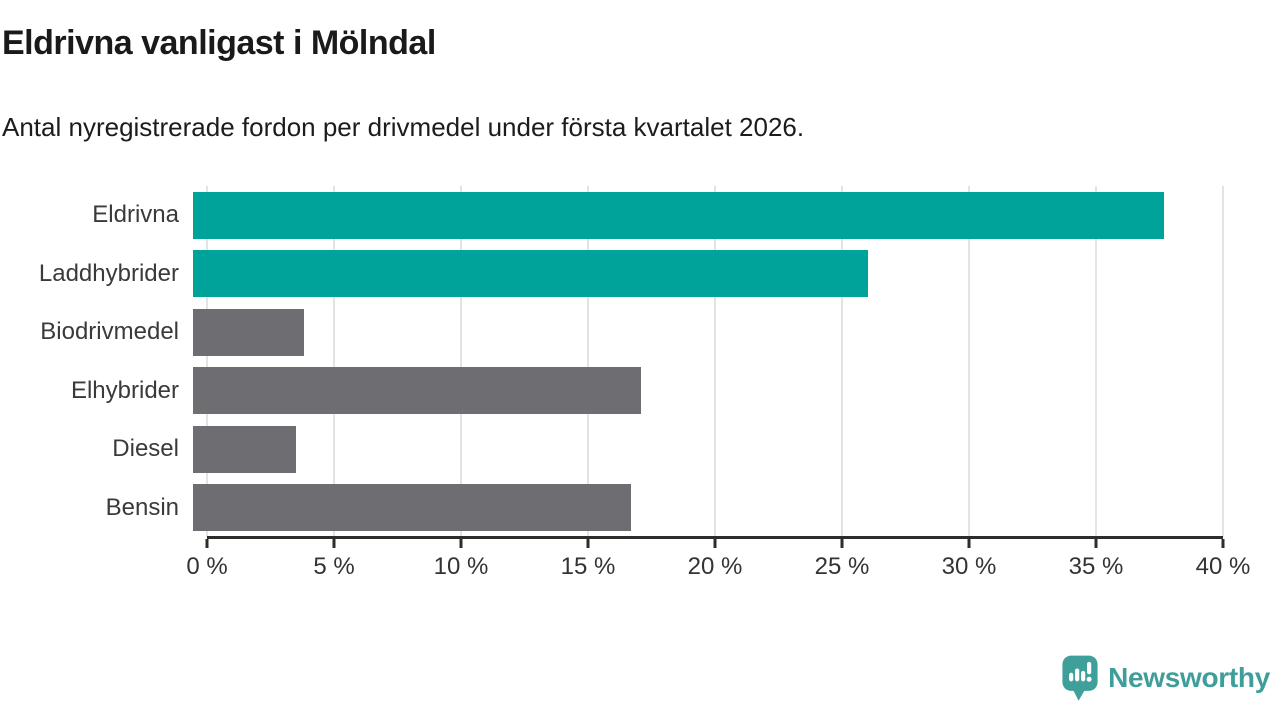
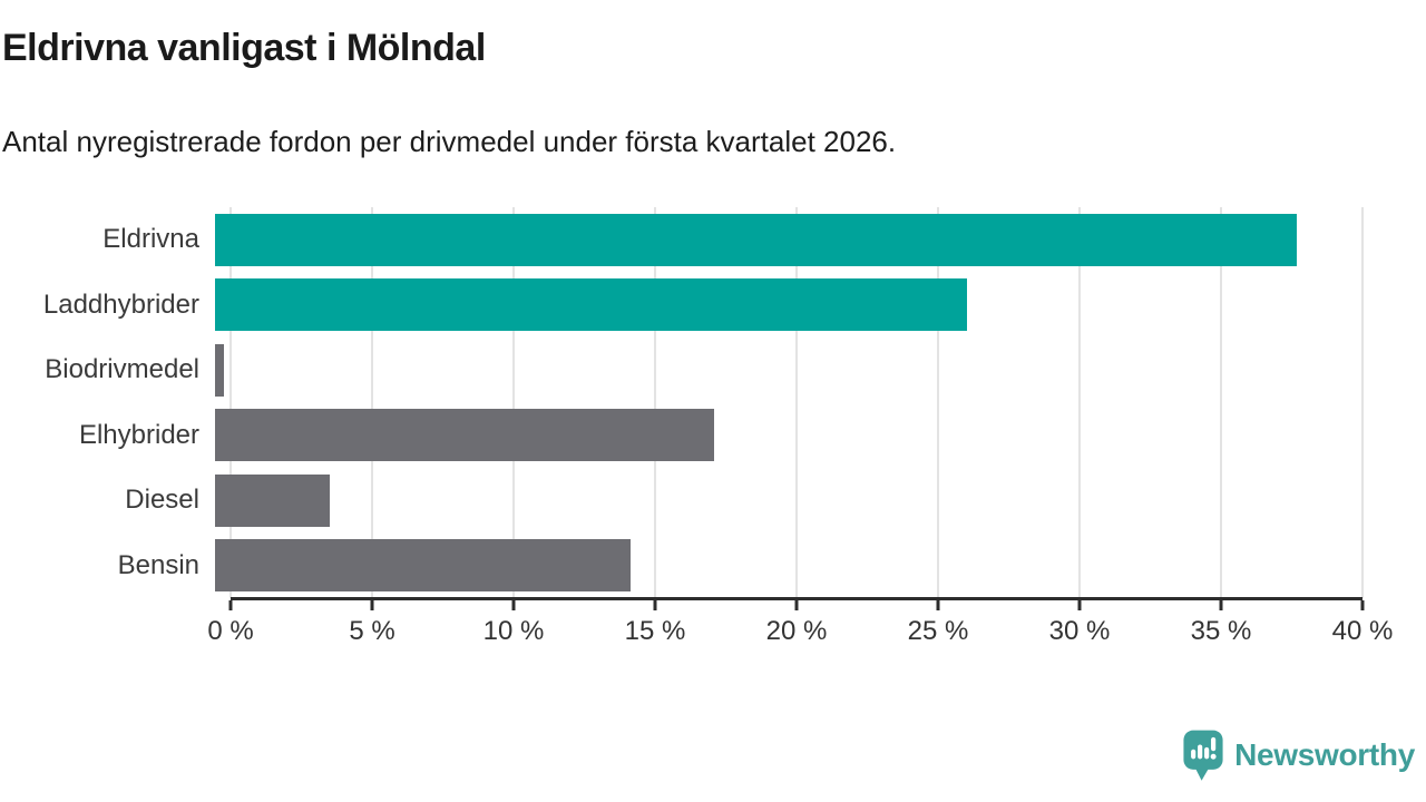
Biodrivmedel: 4.3% -> 0.3%
Bensin: 17.0% -> 14.5%
